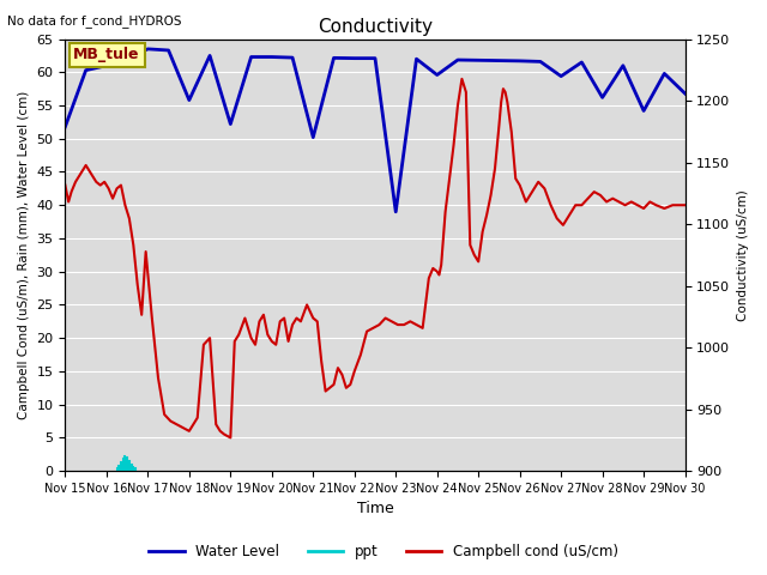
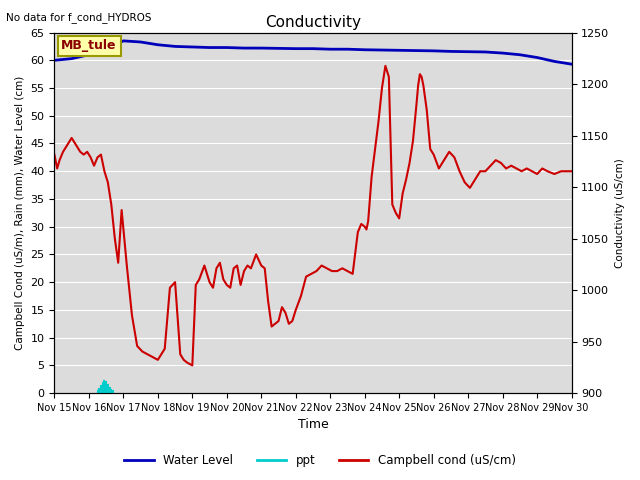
Water Level/Nov 15: 51.8 -> 60.0
Water Level/Nov 18: 55.8 -> 62.8
Water Level/Nov 19: 52.2 -> 62.4
Water Level/Nov 21: 50.2 -> 62.2
Water Level/Nov 23: 39.0 -> 62.0
Water Level/Nov 24: 59.6 -> 61.9
Water Level/Nov 27: 59.4 -> 61.5
Water Level/Nov 28: 56.2 -> 61.3
Water Level/Nov 29: 54.2 -> 60.5
Water Level/Nov 30: 56.8 -> 59.3
